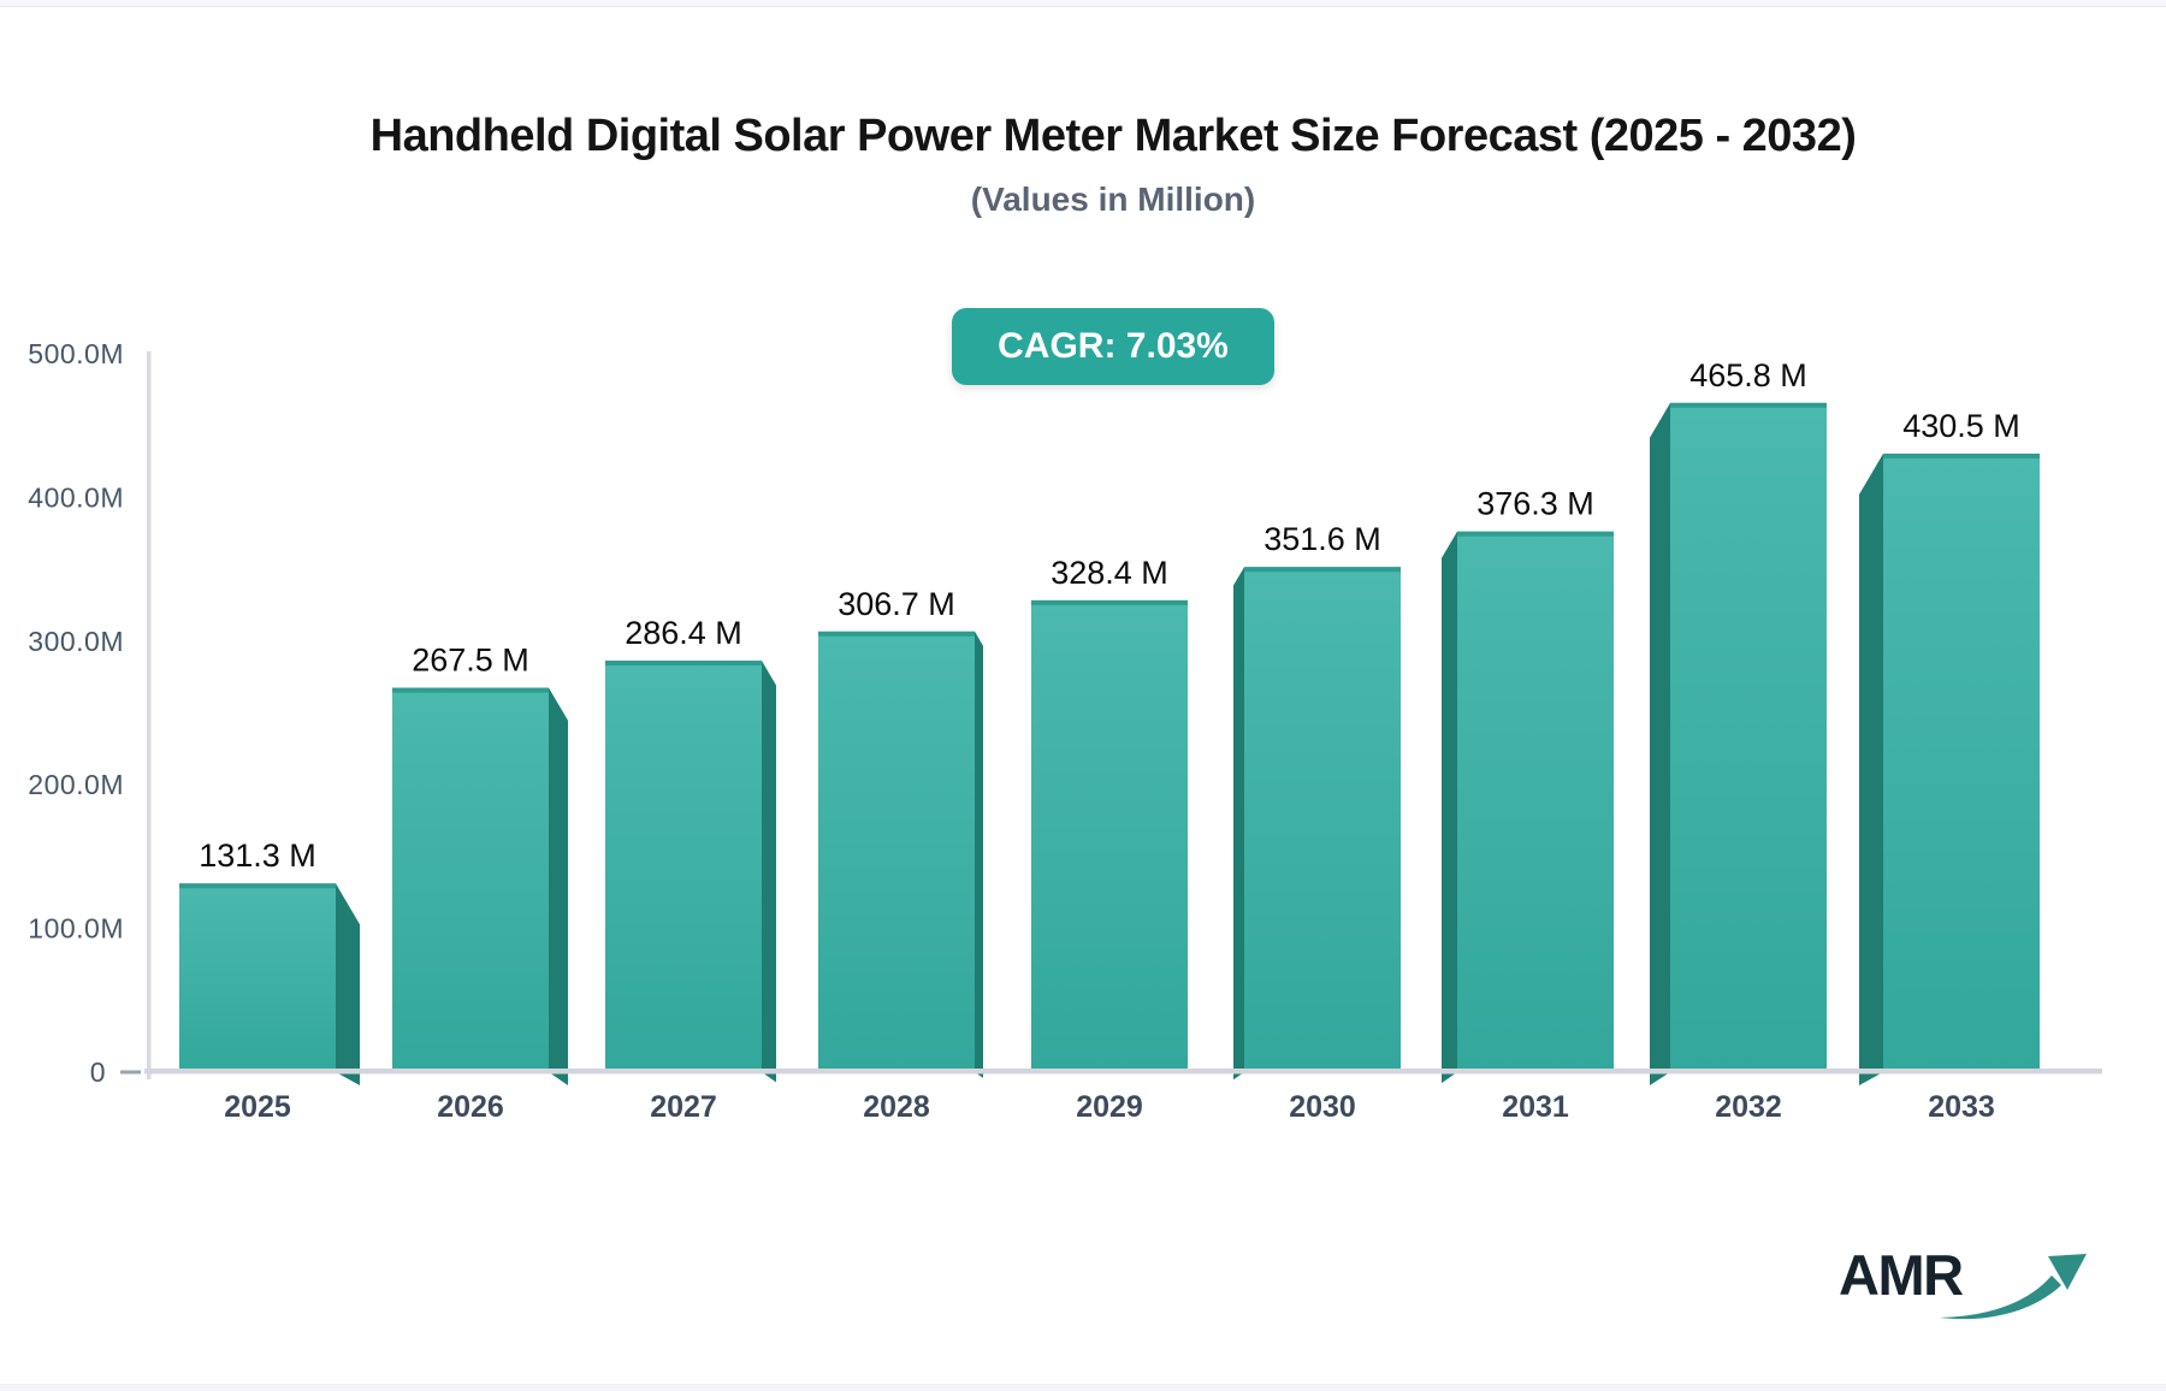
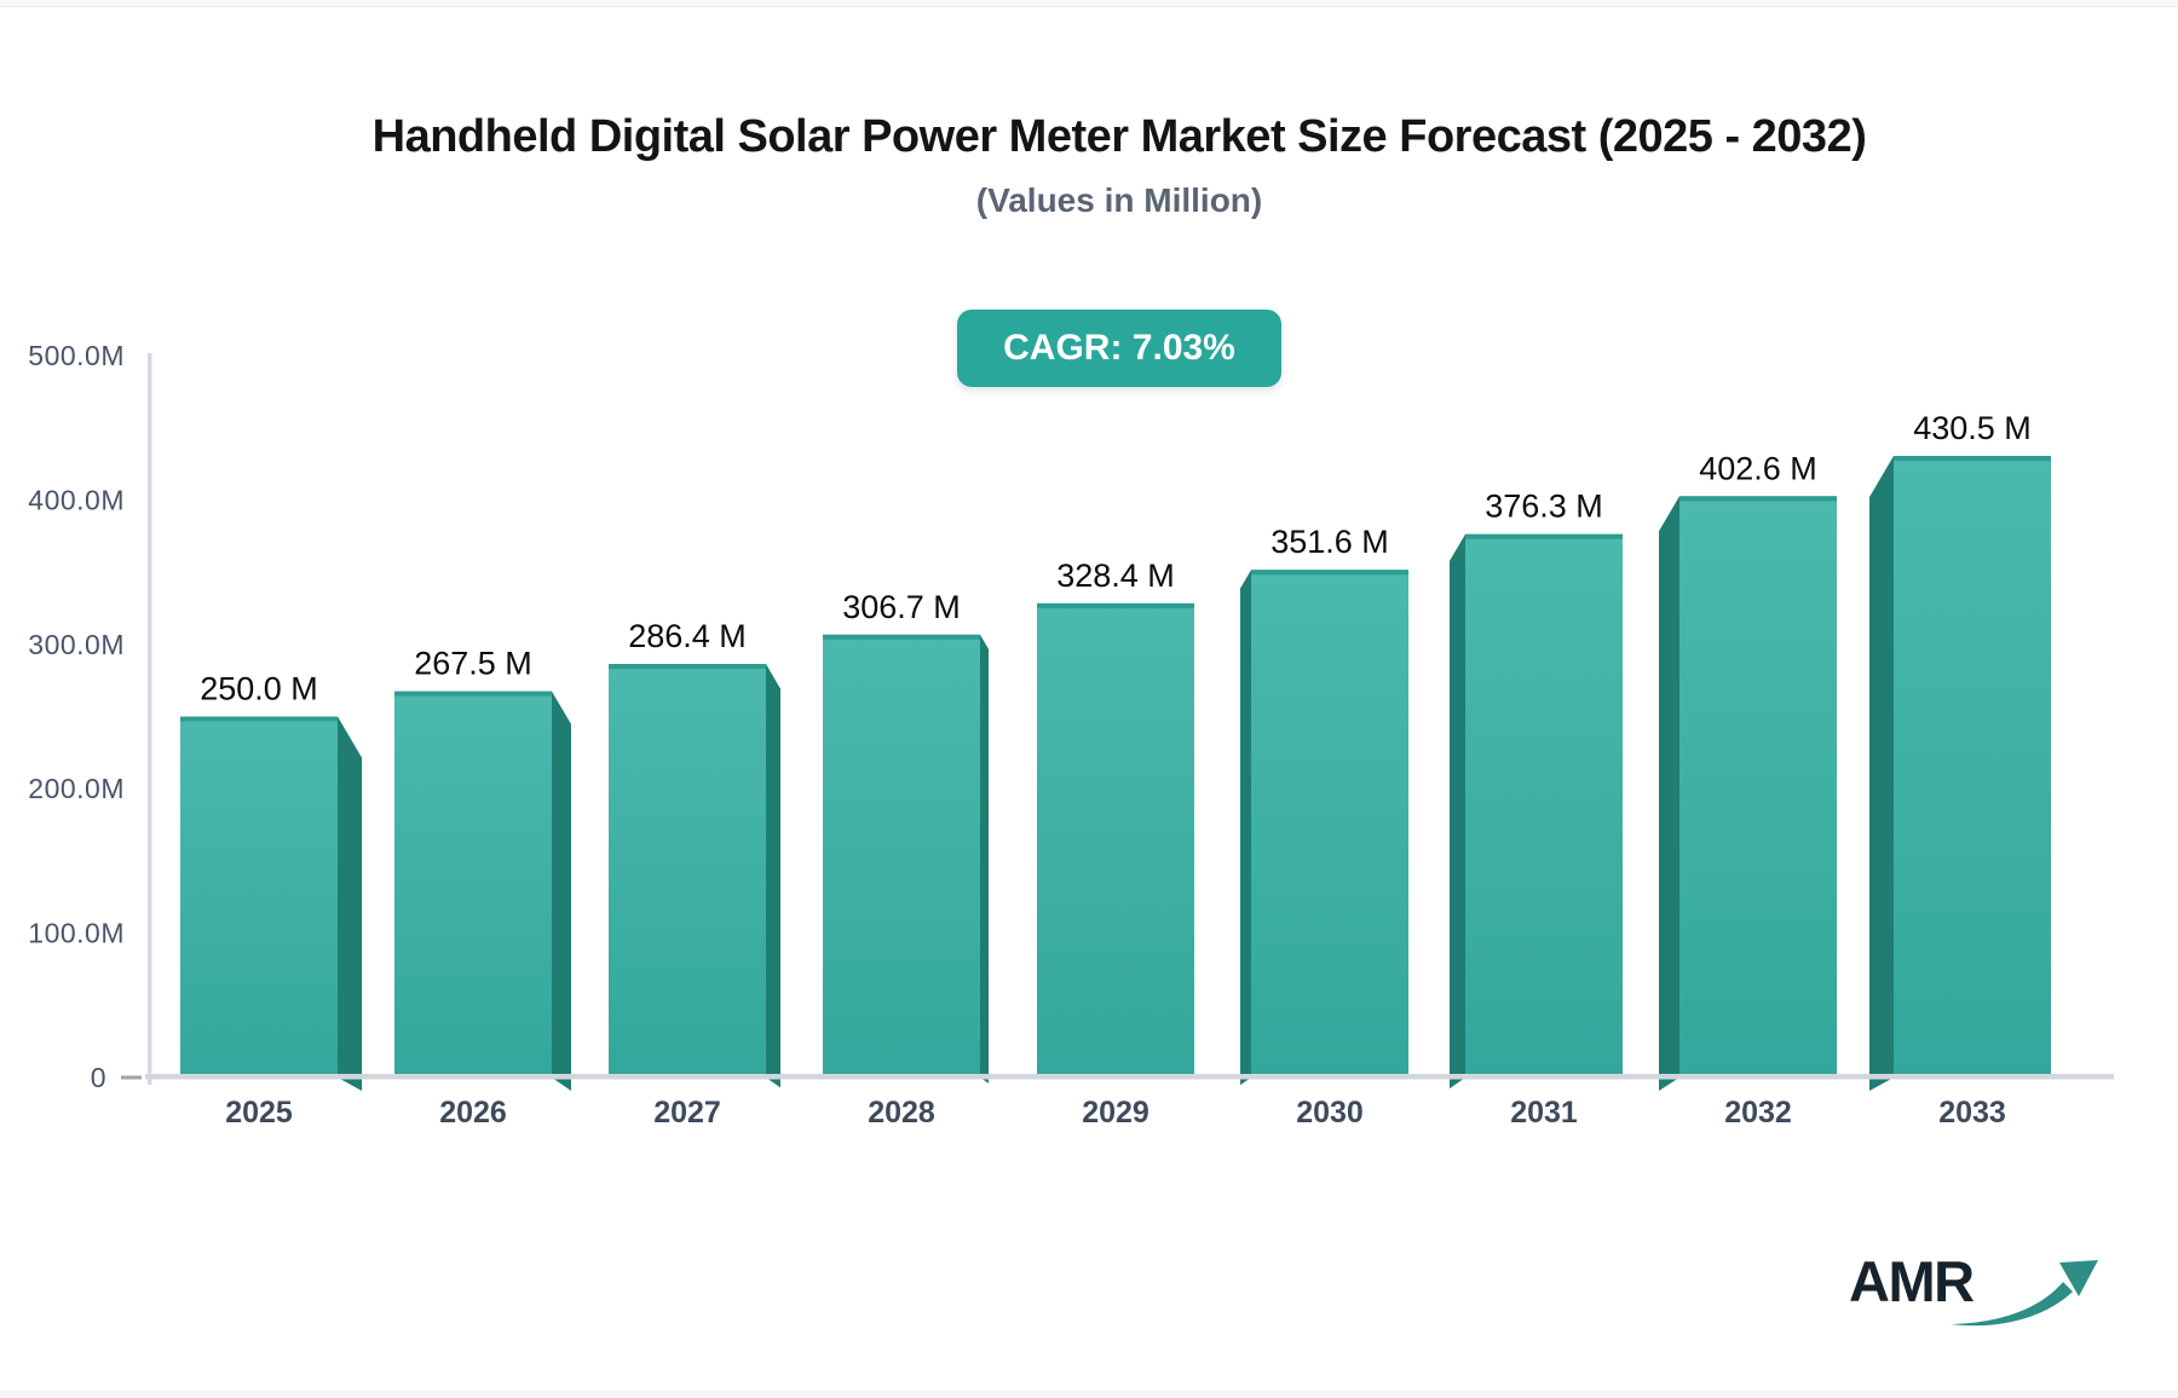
2025: 131.3 -> 250.0
2032: 465.8 -> 402.6
